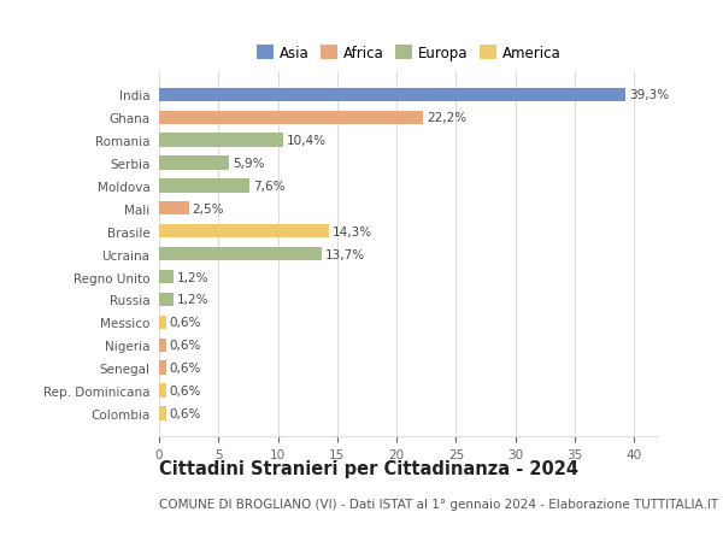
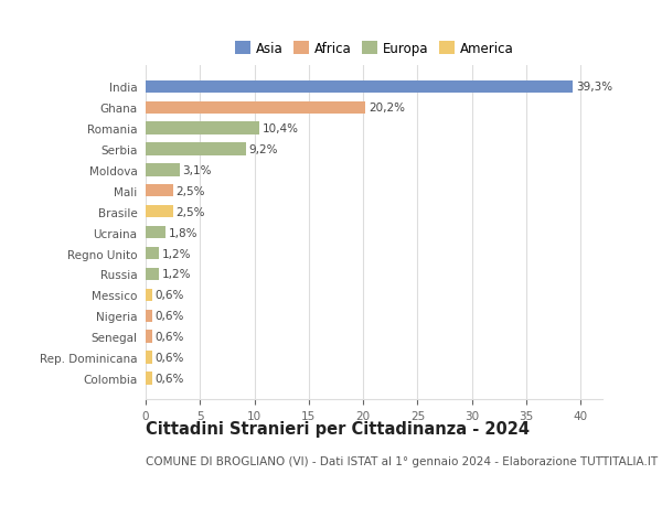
Ghana: 22,2% -> 20,2%
Serbia: 5,9% -> 9,2%
Moldova: 7,6% -> 3,1%
Brasile: 14,3% -> 2,5%
Ucraina: 13,7% -> 1,8%
